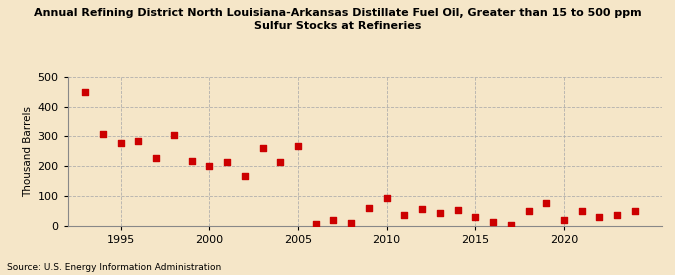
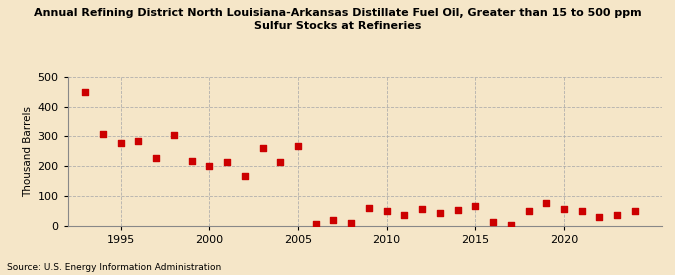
2010: 91 -> 50
2015: 28 -> 65
2020: 20 -> 55
